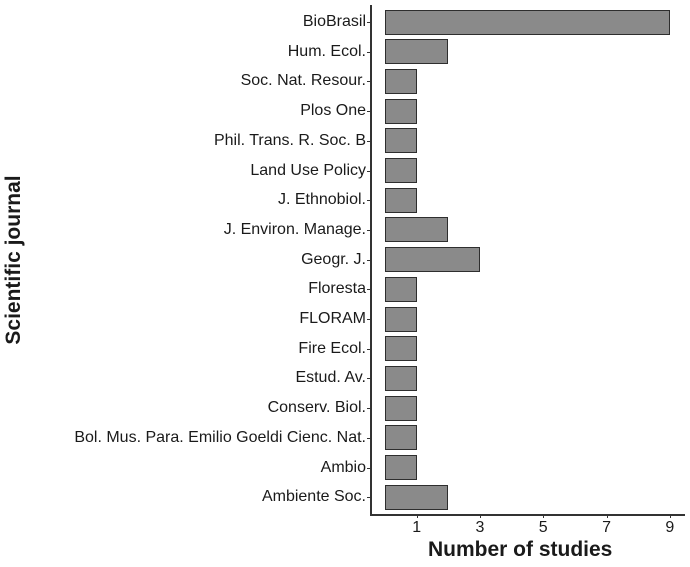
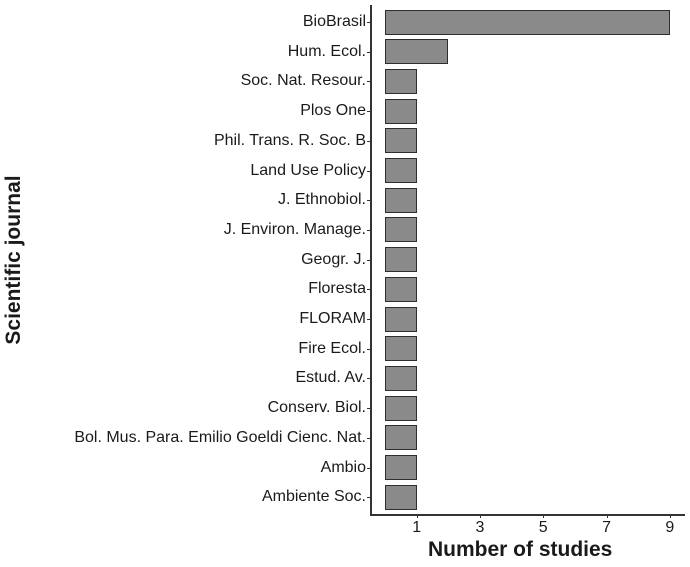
J. Environ. Manage.: 2 -> 1
Geogr. J.: 3 -> 1
Ambiente Soc.: 2 -> 1
